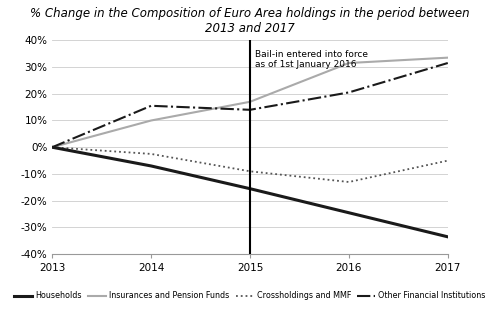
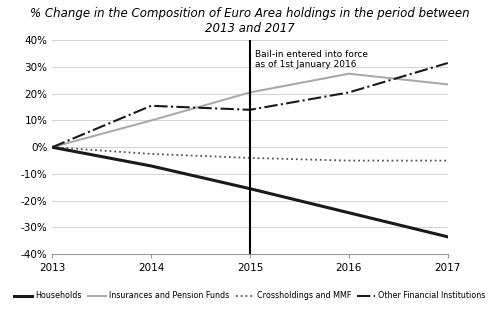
Insurances and Pension Funds/2015: 17.0% -> 20.5%
Crossholdings and MMF/2015: -9.0% -> -4.0%
Insurances and Pension Funds/2016: 31.5% -> 27.5%
Crossholdings and MMF/2016: -13.0% -> -5.0%
Insurances and Pension Funds/2017: 33.5% -> 23.5%
